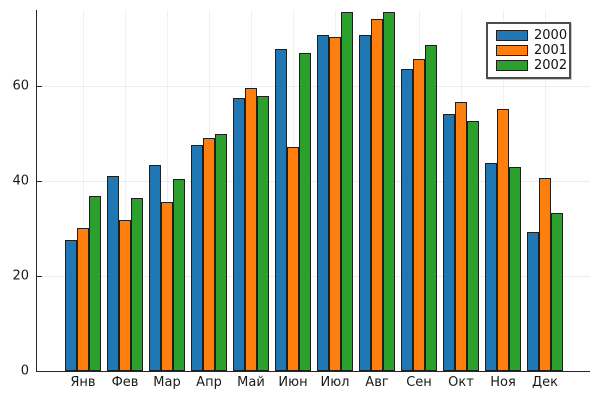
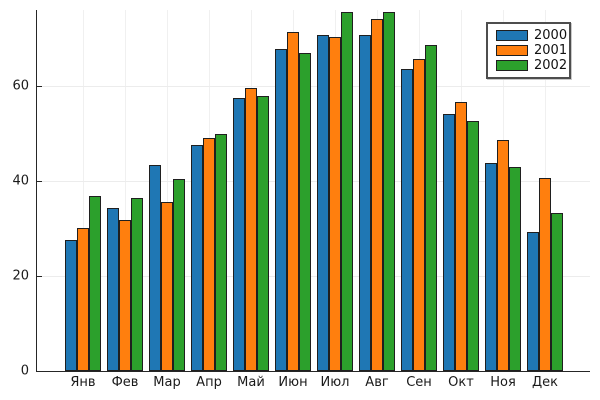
2000/Фев: 41 -> 34
2001/Июн: 47 -> 71
2001/Ноя: 55 -> 48
